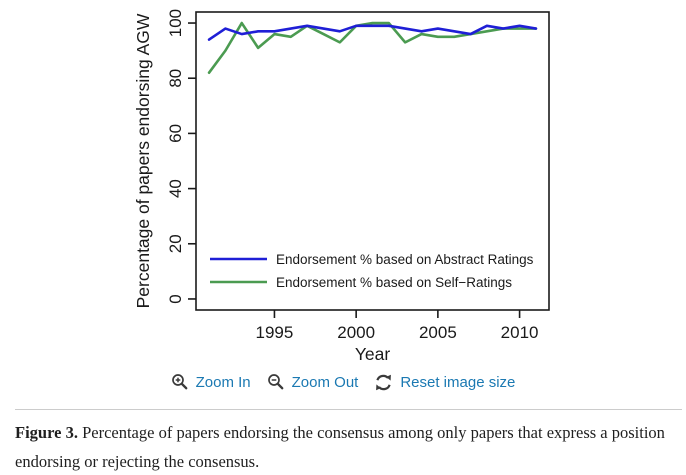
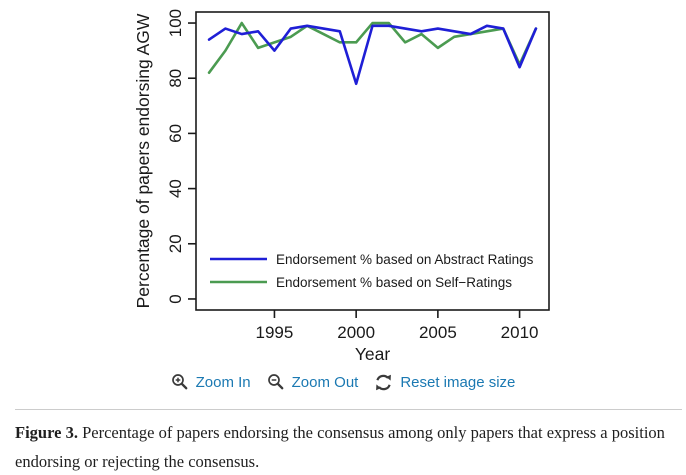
Endorsement % based on Abstract Ratings/1995: 97 -> 90
Endorsement % based on Self−Ratings/1995: 96 -> 93
Endorsement % based on Abstract Ratings/2000: 99 -> 78
Endorsement % based on Self−Ratings/2000: 99 -> 93
Endorsement % based on Self−Ratings/2005: 95 -> 91
Endorsement % based on Abstract Ratings/2010: 99 -> 84
Endorsement % based on Self−Ratings/2010: 98 -> 85
